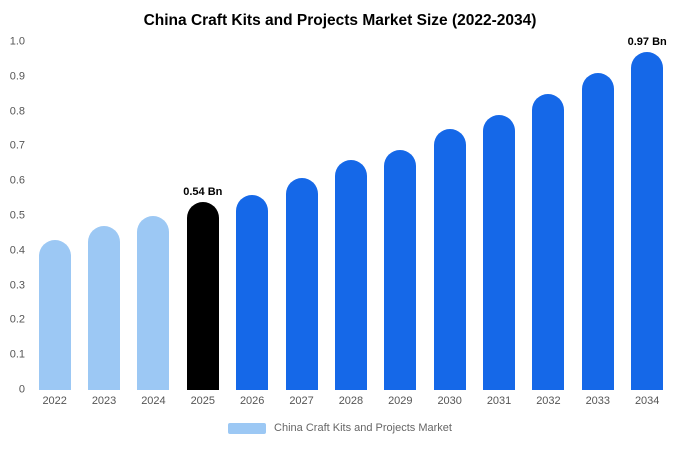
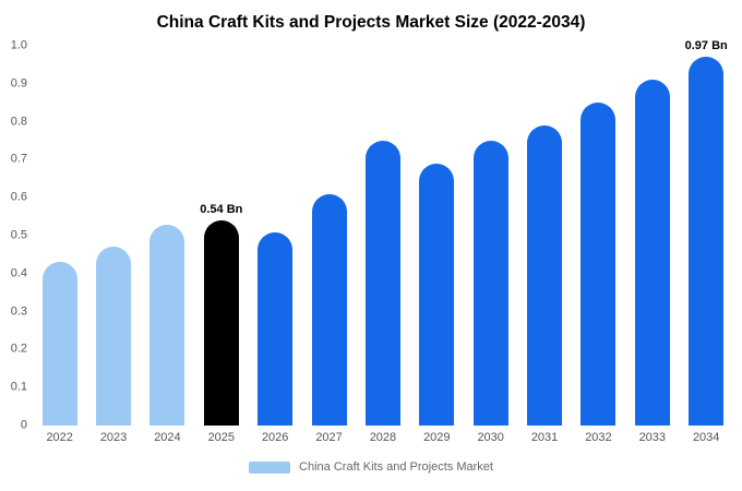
2024: 0.50 -> 0.53
2026: 0.56 -> 0.51
2028: 0.66 -> 0.75
